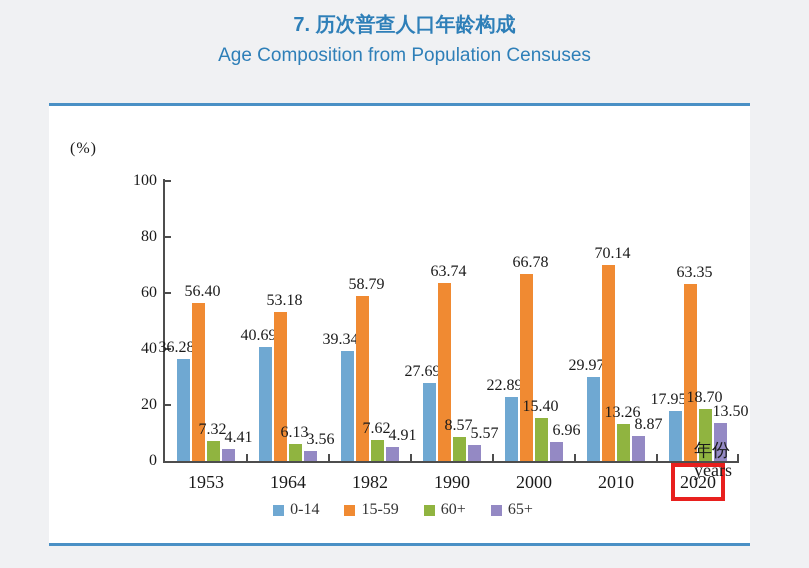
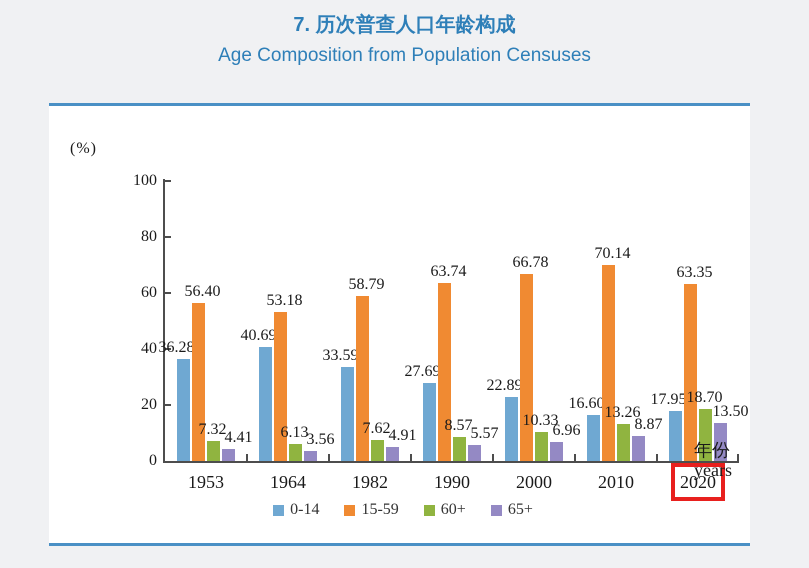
0-14/1982: 39.34 -> 33.59
60+/2000: 15.40 -> 10.33
0-14/2010: 29.97 -> 16.60
